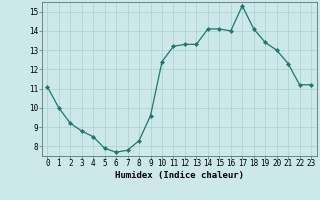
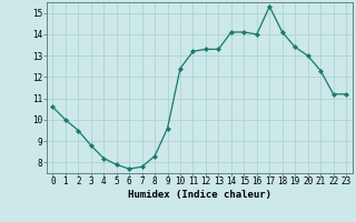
0: 11.1 -> 10.6
2: 9.2 -> 9.5
4: 8.5 -> 8.2
